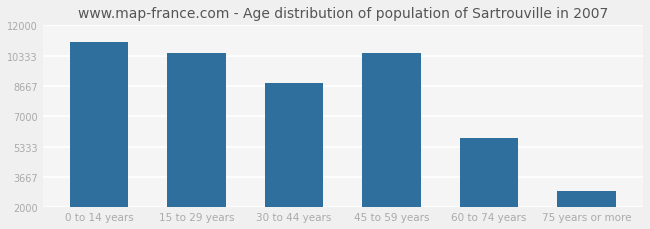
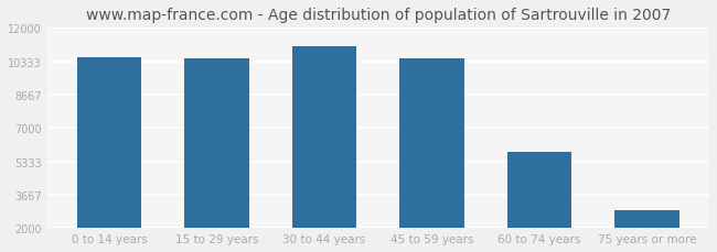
0 to 14 years: 11100 -> 10600
30 to 44 years: 8800 -> 11100
